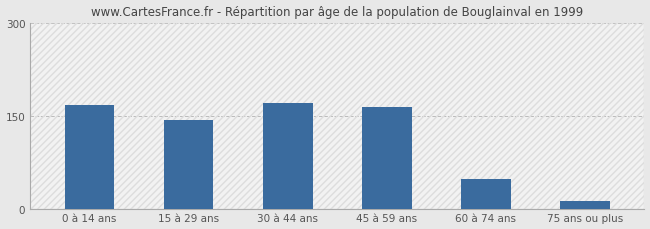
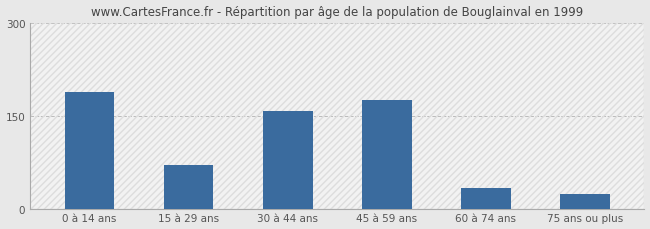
0 à 14 ans: 168 -> 188
15 à 29 ans: 143 -> 72
30 à 44 ans: 171 -> 158
45 à 59 ans: 165 -> 176
60 à 74 ans: 48 -> 34
75 ans ou plus: 13 -> 24
